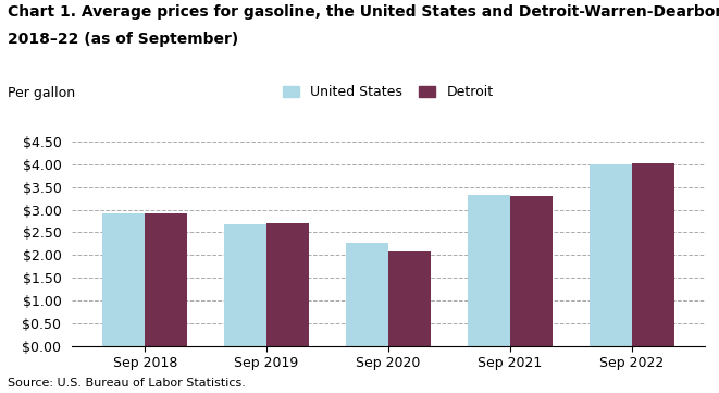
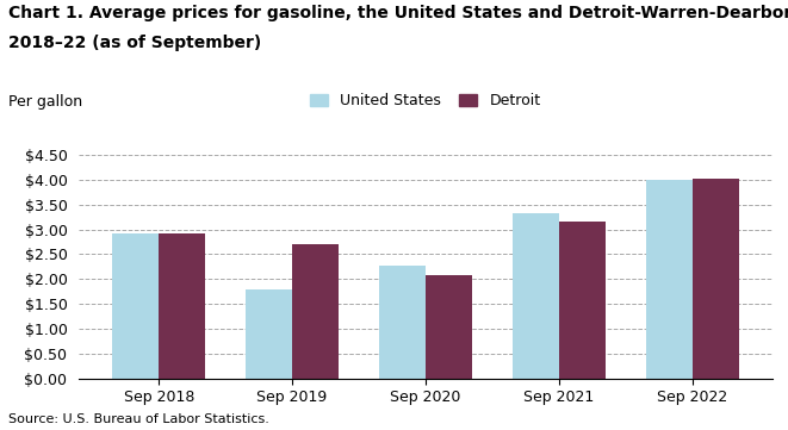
United States/Sep 2019: $2.68 -> $1.80
Detroit/Sep 2021: $3.29 -> $3.15
